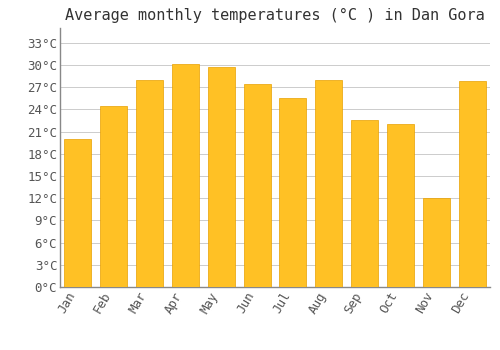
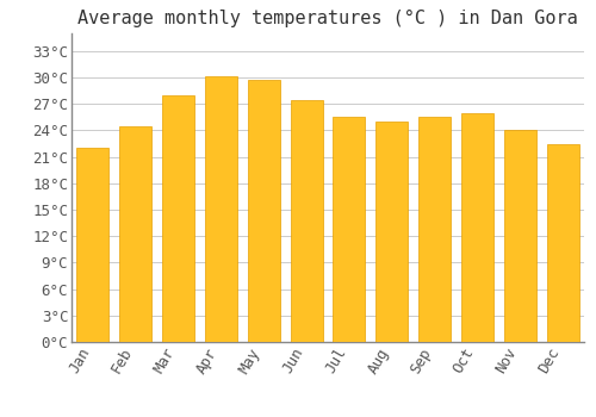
Jan: 20.0°C -> 22.0°C
Aug: 28.0°C -> 25.0°C
Sep: 22.6°C -> 25.5°C
Oct: 22.0°C -> 26.0°C
Nov: 12.0°C -> 24.0°C
Dec: 27.8°C -> 22.5°C
